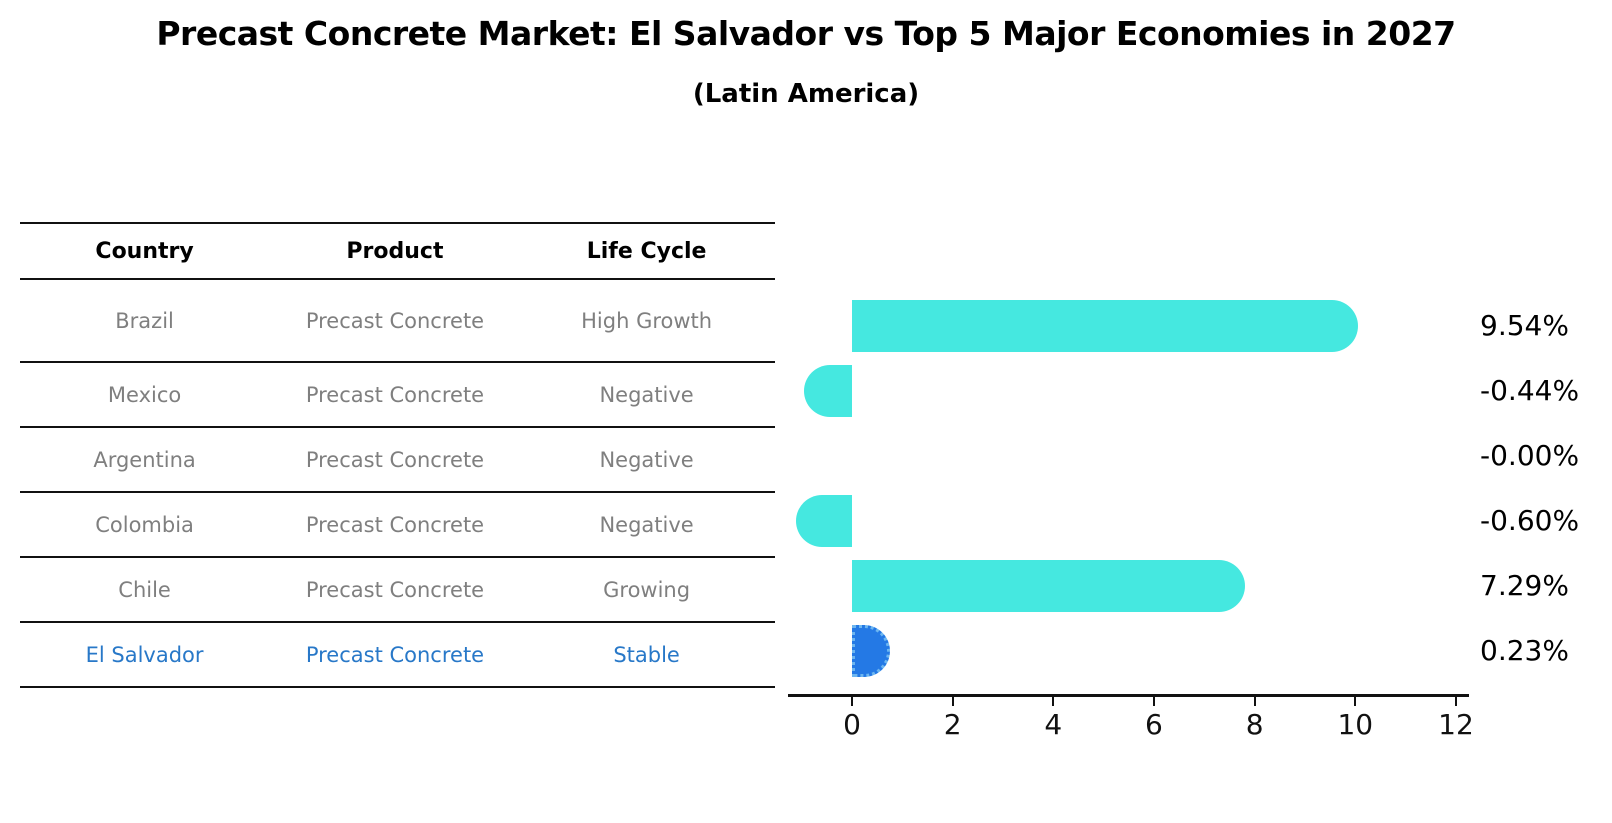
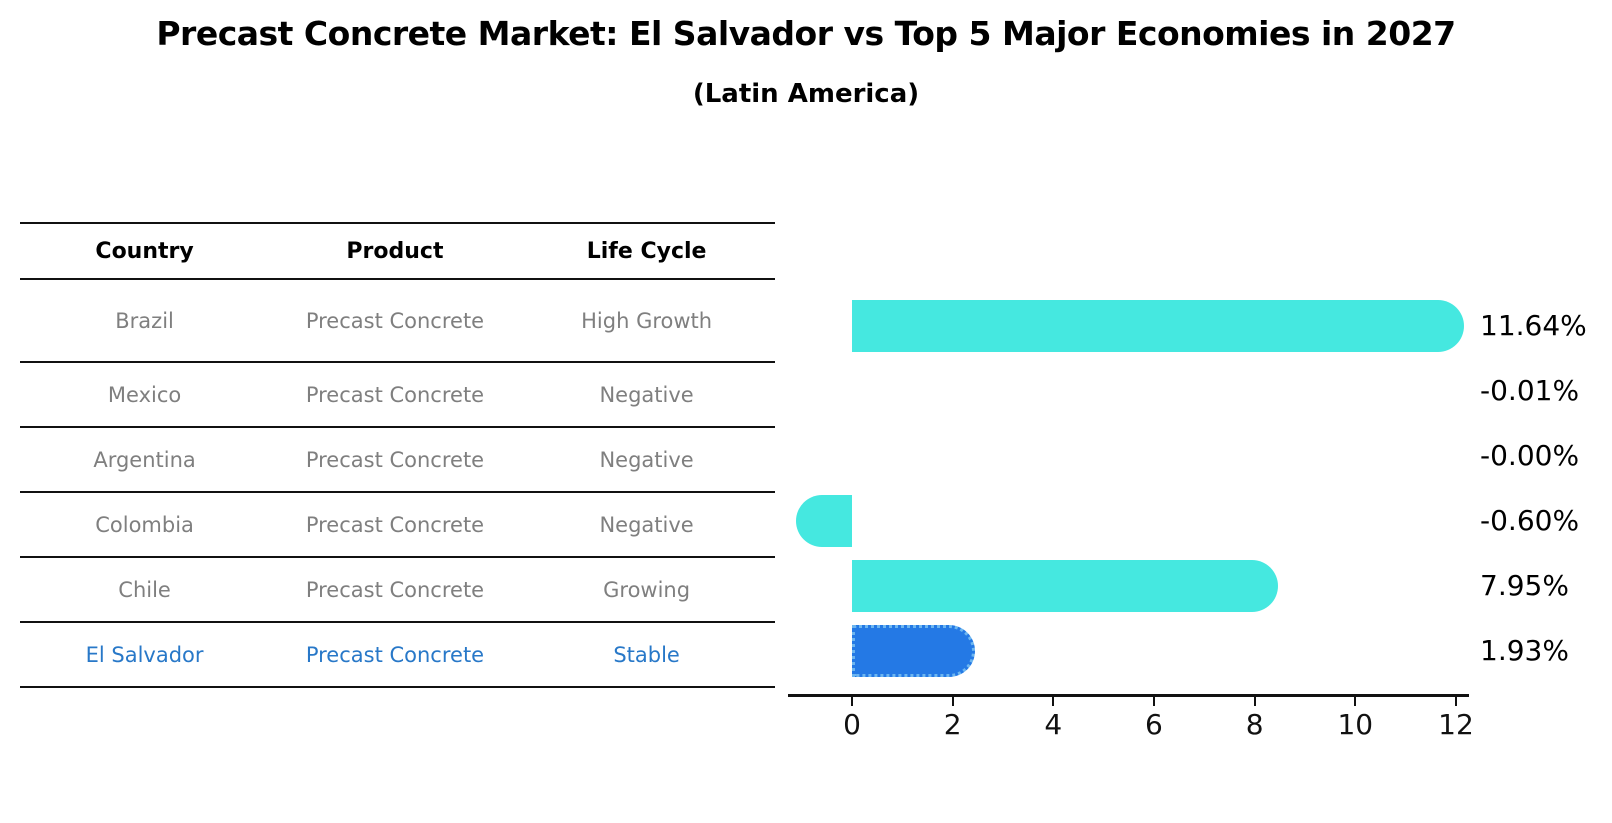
Brazil: 9.54% -> 11.64%
Mexico: -0.44% -> -0.01%
Chile: 7.29% -> 7.95%
El Salvador: 0.23% -> 1.93%
